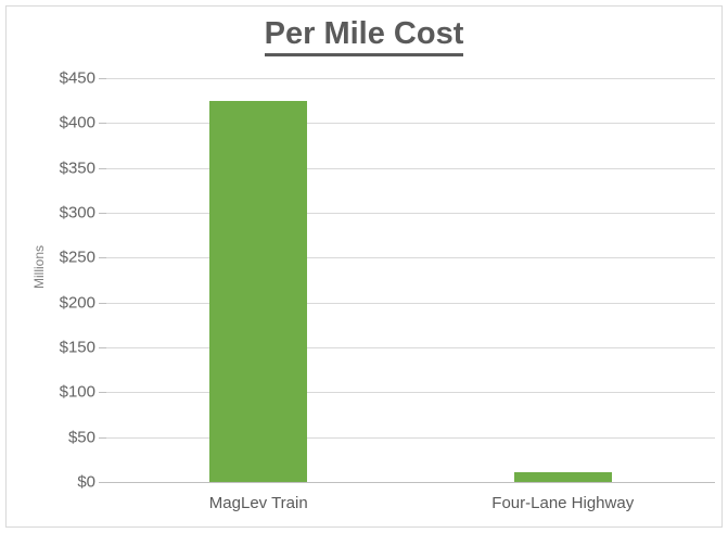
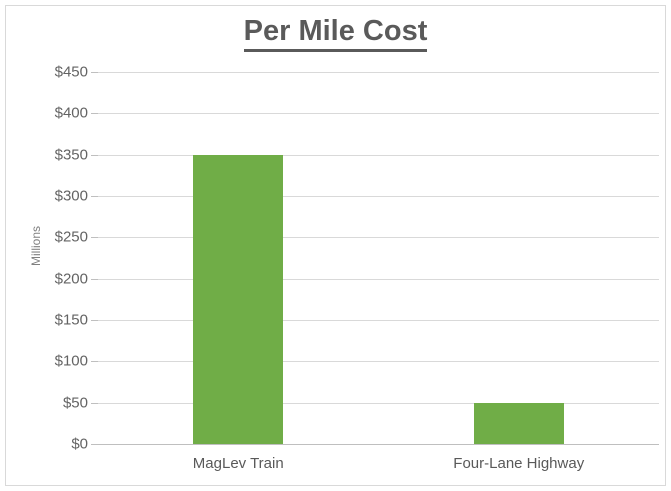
MagLev Train: $420 -> $350
Four-Lane Highway: $10 -> $50
